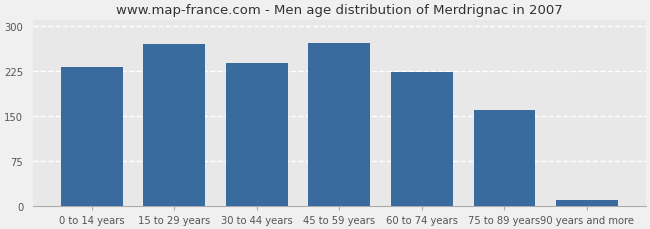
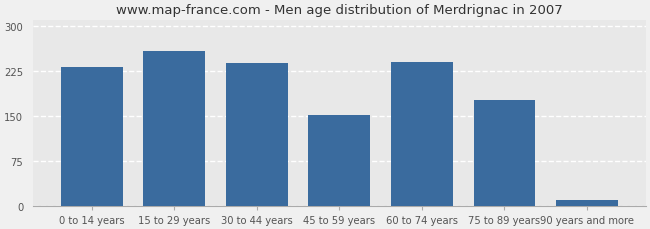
15 to 29 years: 270 -> 258
45 to 59 years: 272 -> 152
60 to 74 years: 224 -> 240
75 to 89 years: 160 -> 176
